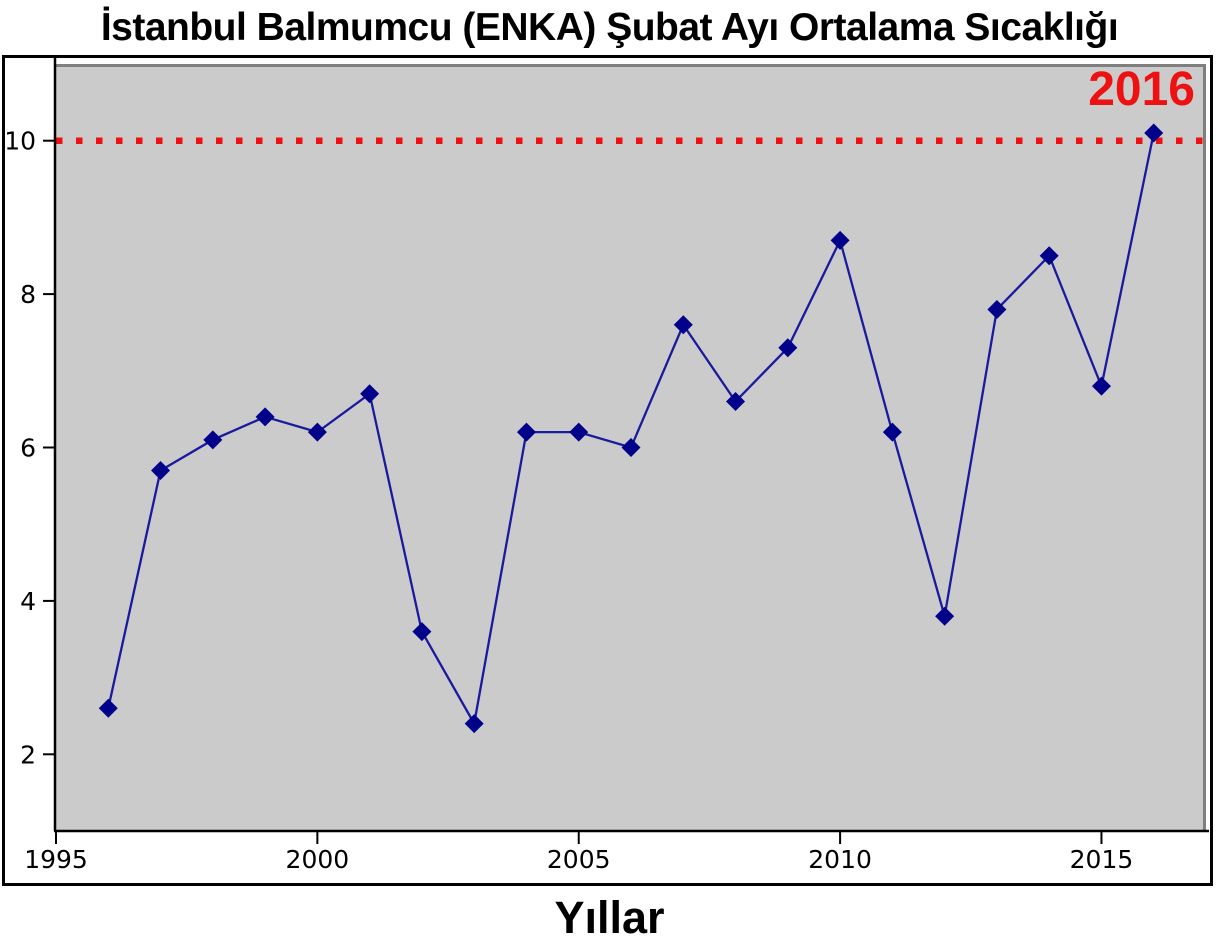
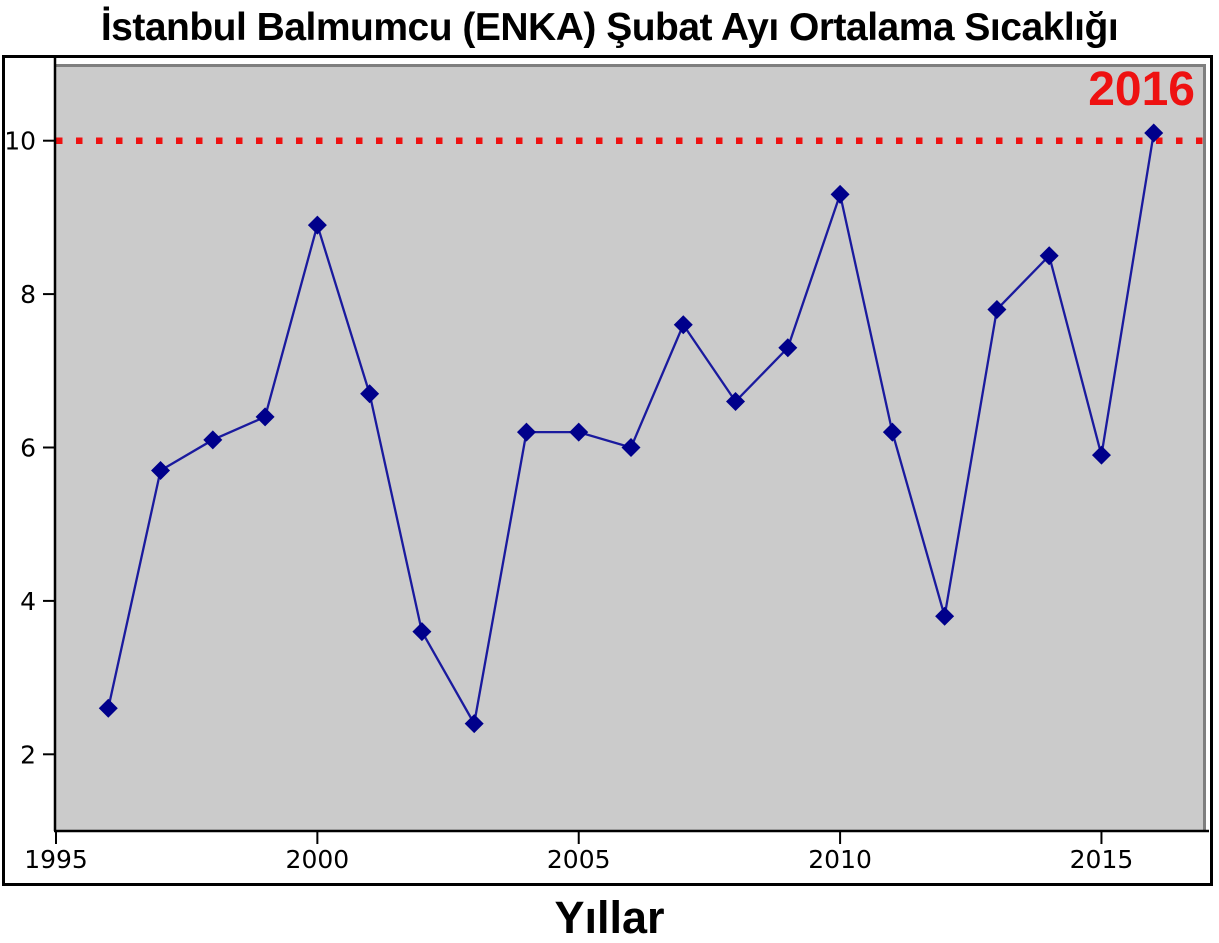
2000: 6.2 -> 8.9
2010: 8.7 -> 9.3
2015: 6.8 -> 5.9
